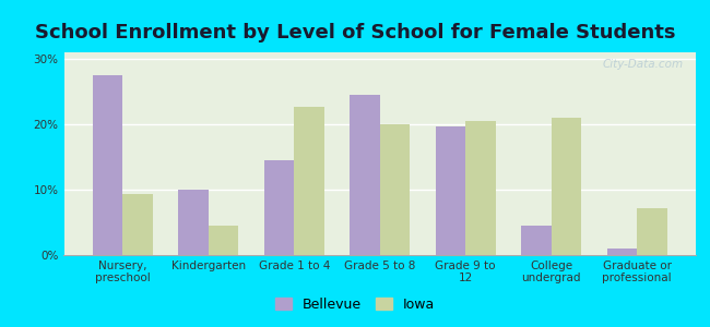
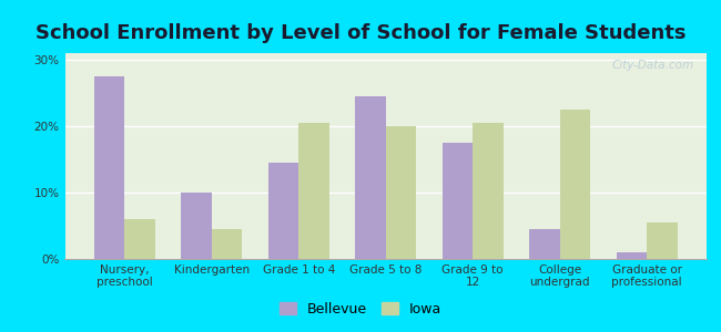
Iowa/Nursery, preschool: 9.4% -> 6.0%
Iowa/Grade 1 to 4: 22.6% -> 20.5%
Bellevue/Grade 9 to 12: 19.6% -> 17.5%
Iowa/College undergrad: 21.0% -> 22.5%
Iowa/Graduate or professional: 7.2% -> 5.5%
